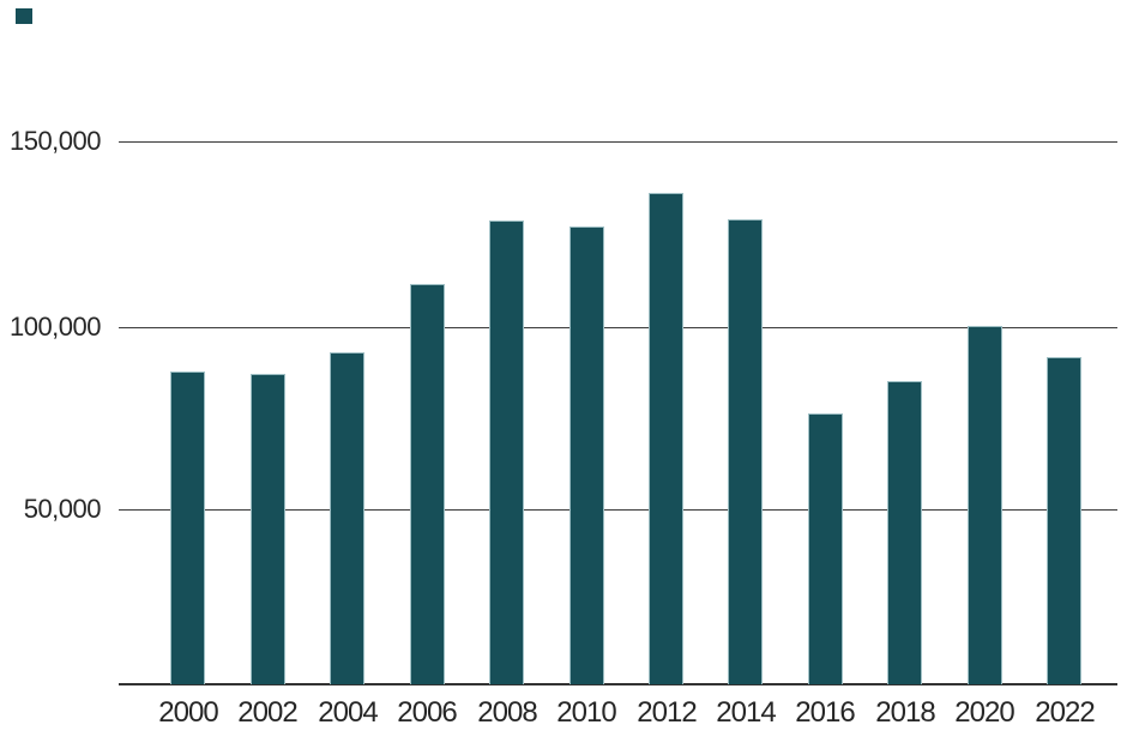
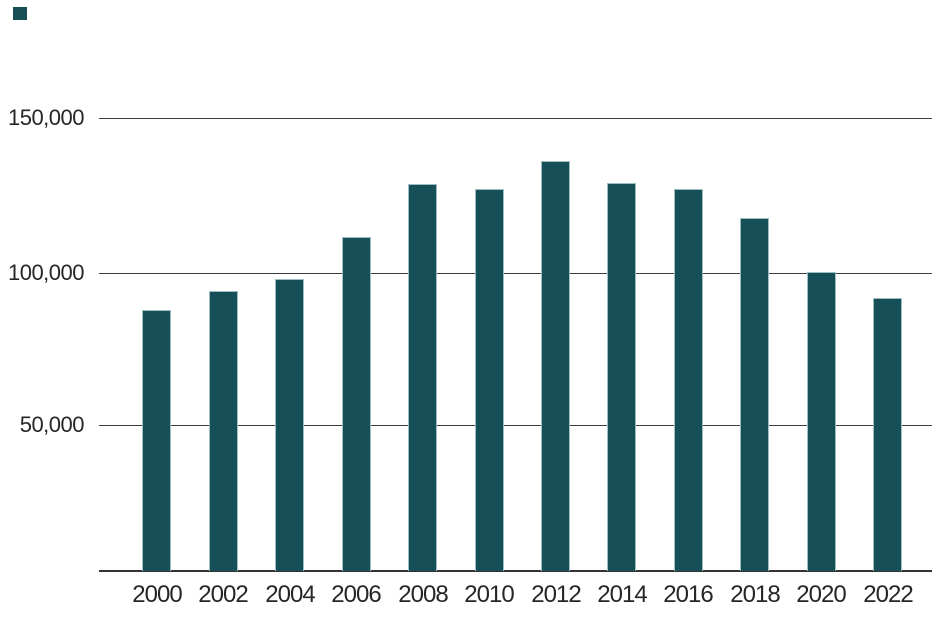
2002: 87000 -> 94000
2004: 93000 -> 98000
2016: 76000 -> 128000
2018: 85000 -> 119000
